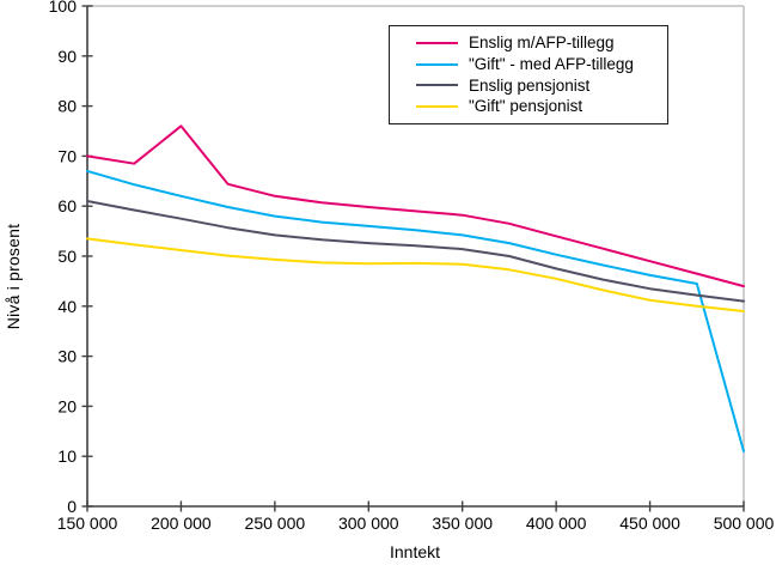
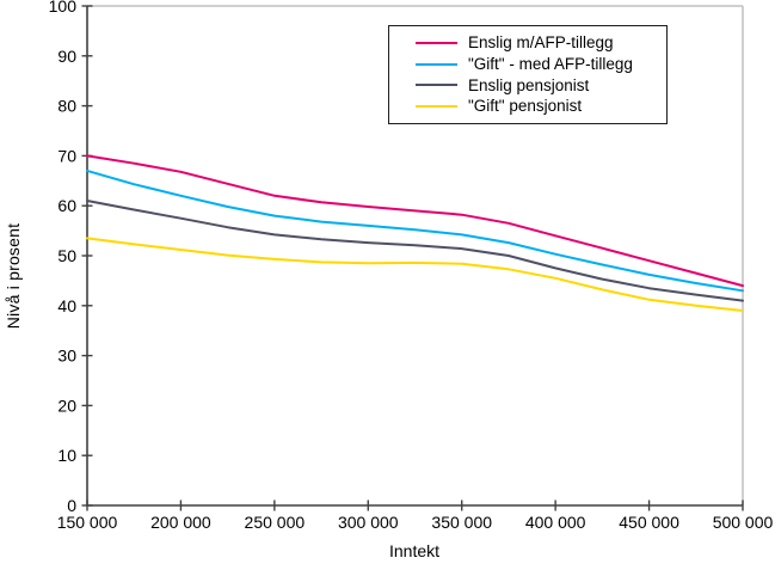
Enslig m/AFP-tillegg/200000: 76 -> 67
"Gift" - med AFP-tillegg/500000: 11 -> 43
